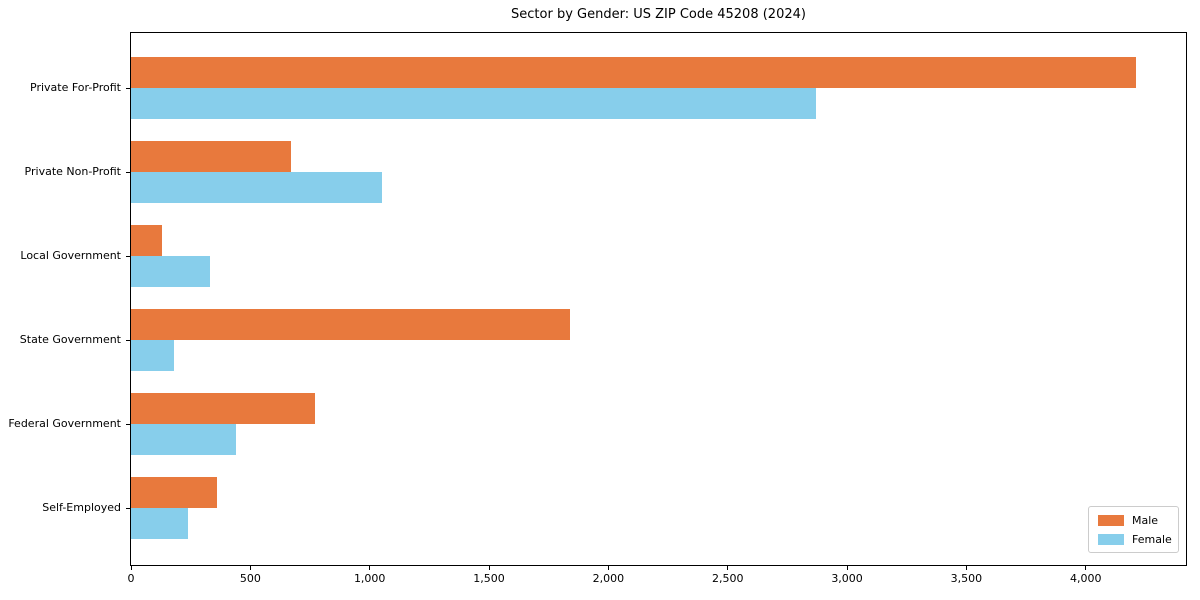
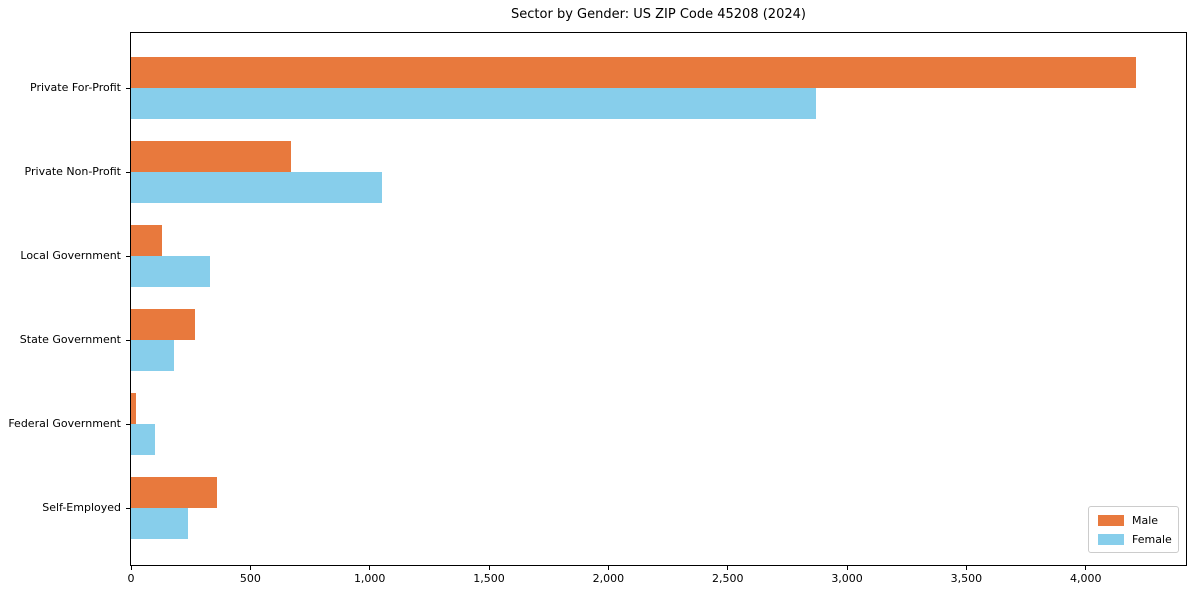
Male/State Government: 1840 -> 270
Male/Federal Government: 770 -> 20
Female/Federal Government: 440 -> 100
